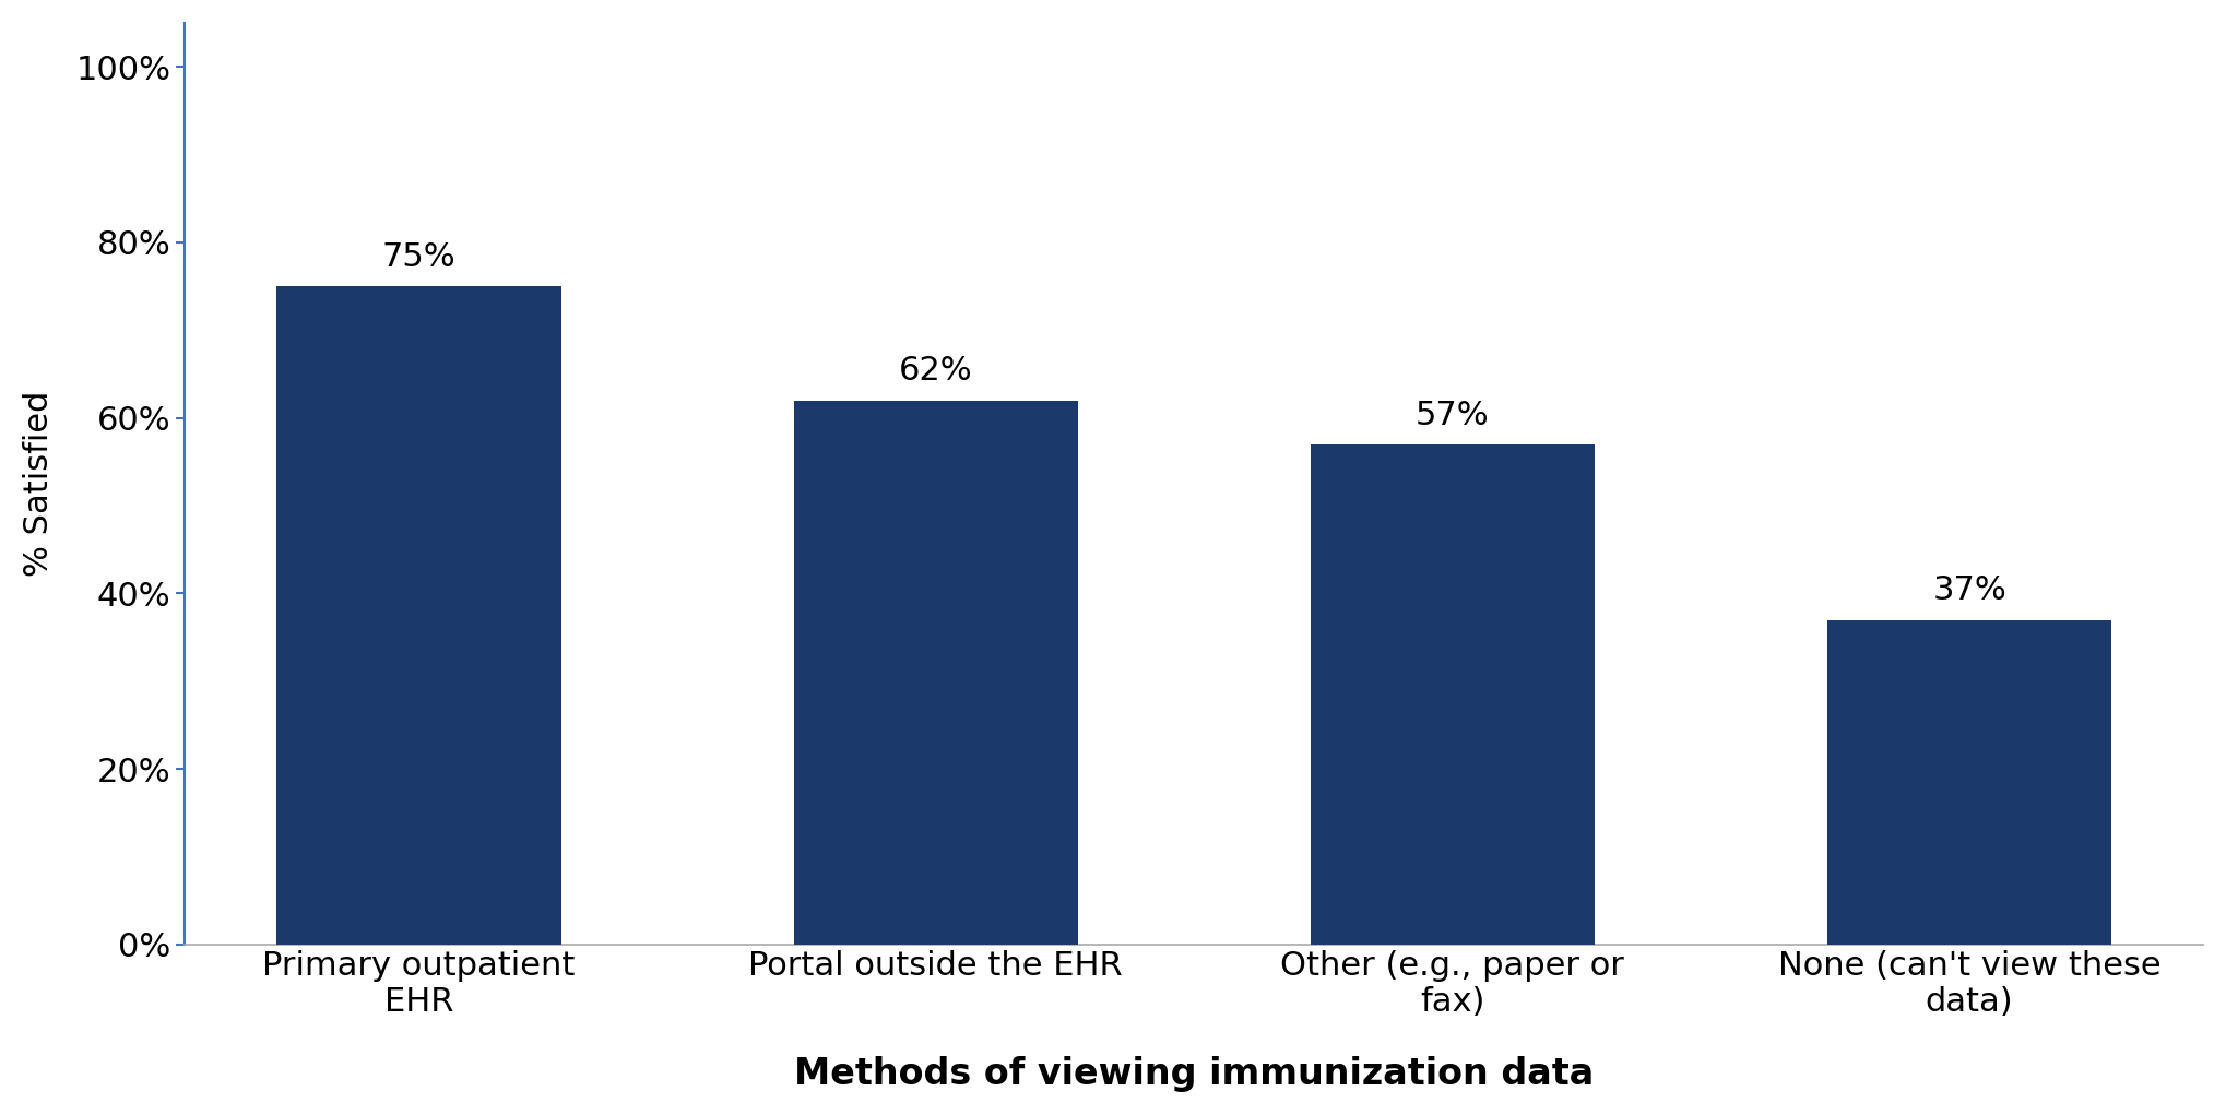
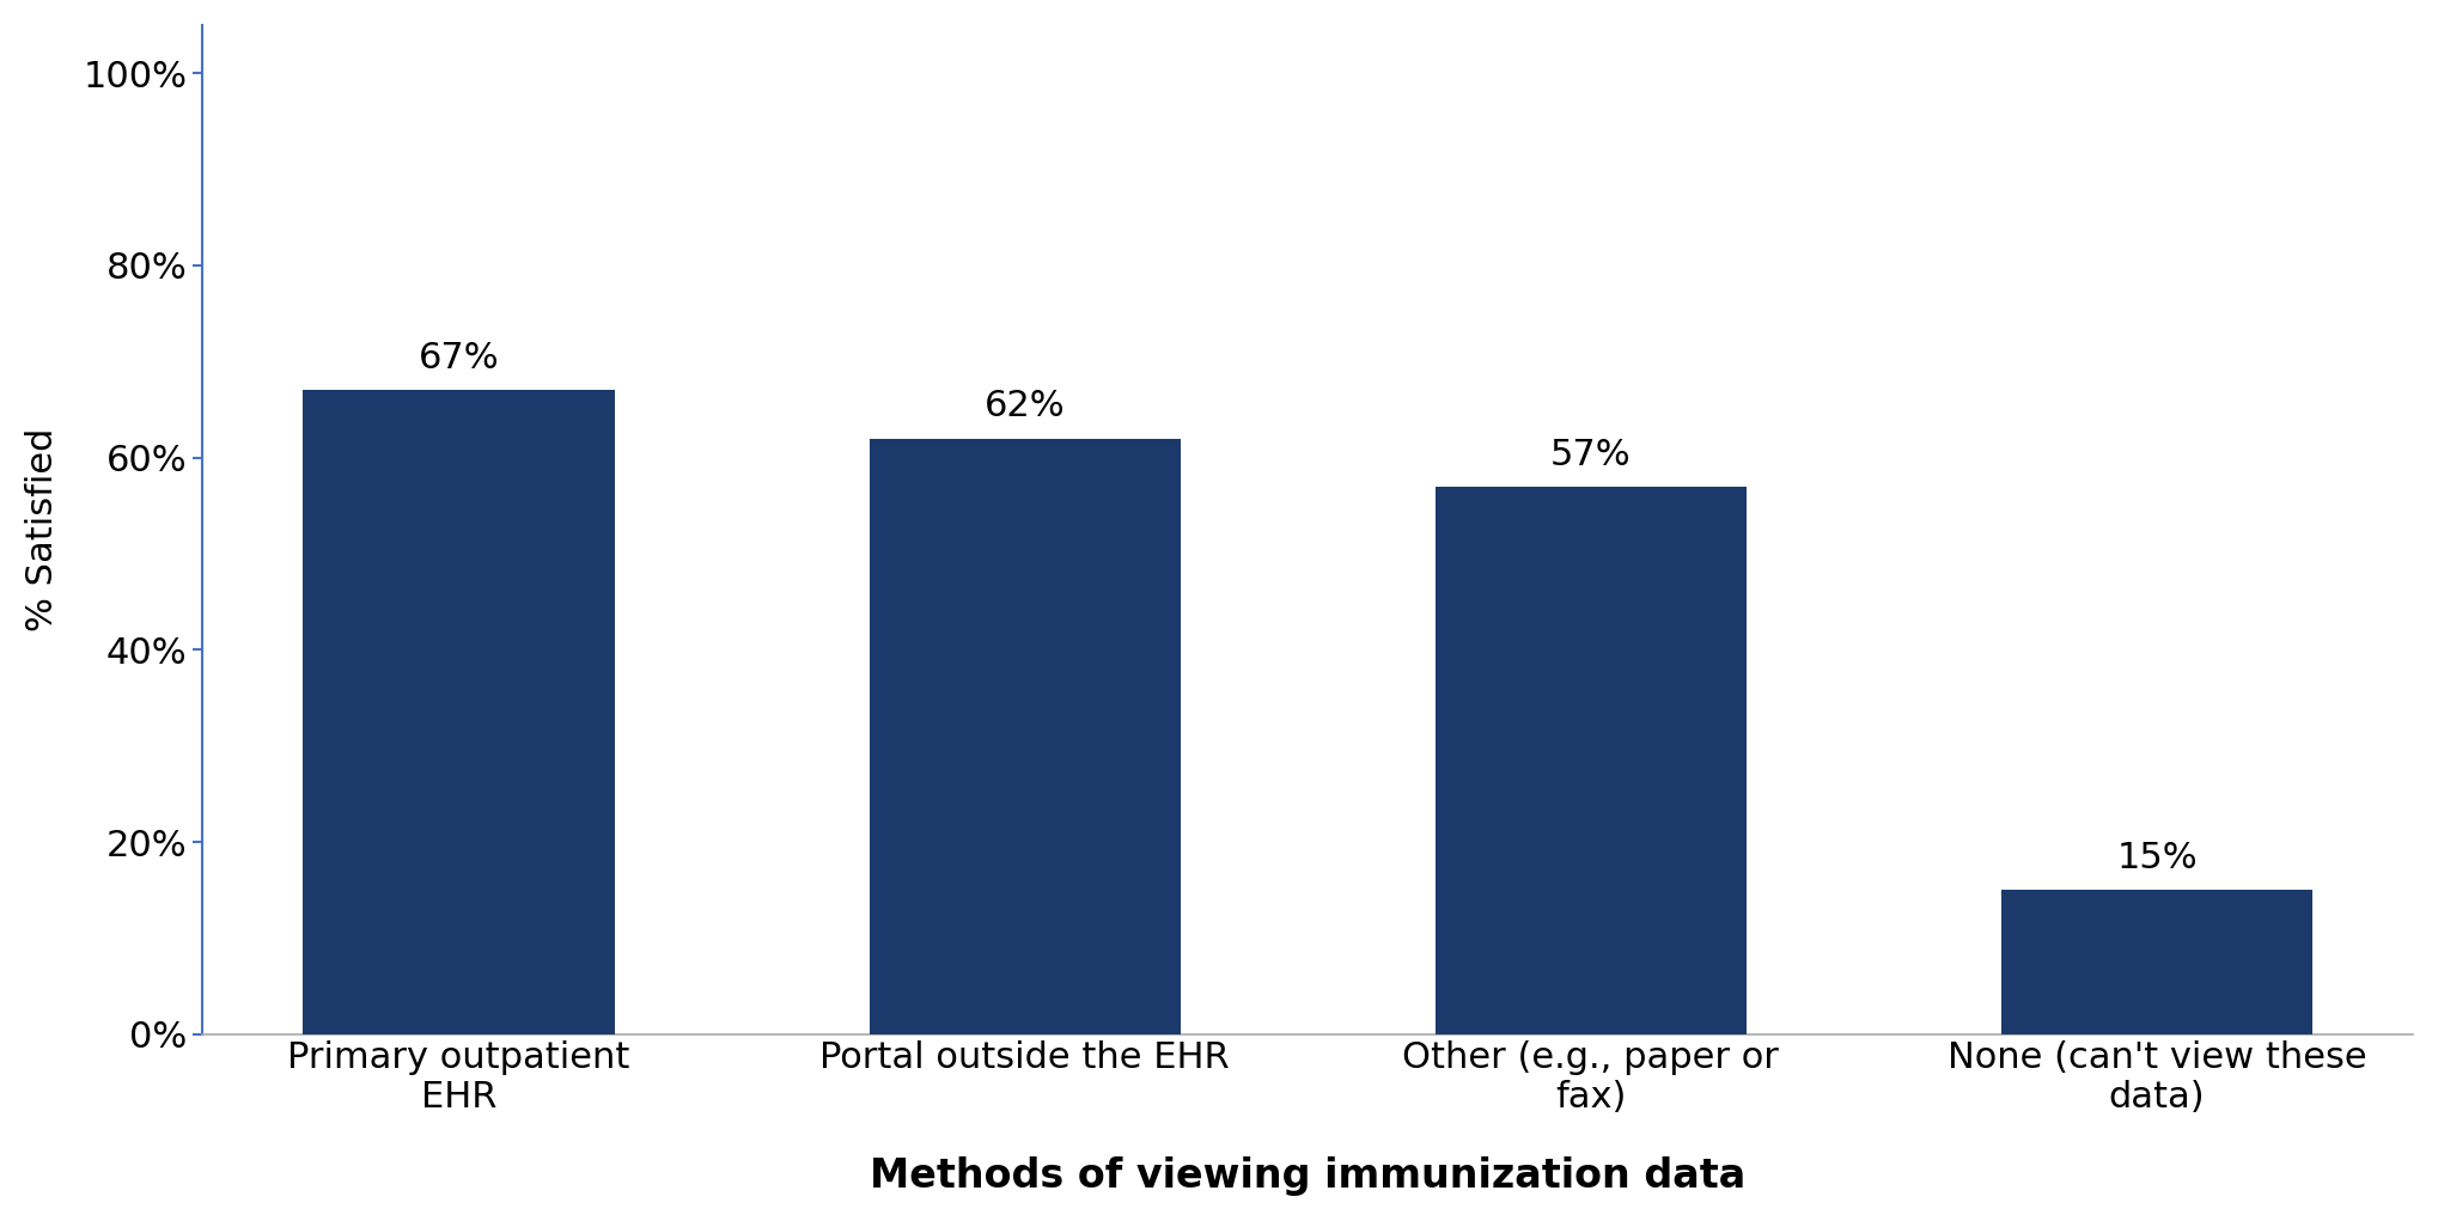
Primary outpatient EHR: 75% -> 67%
None (can't view these data): 37% -> 15%
